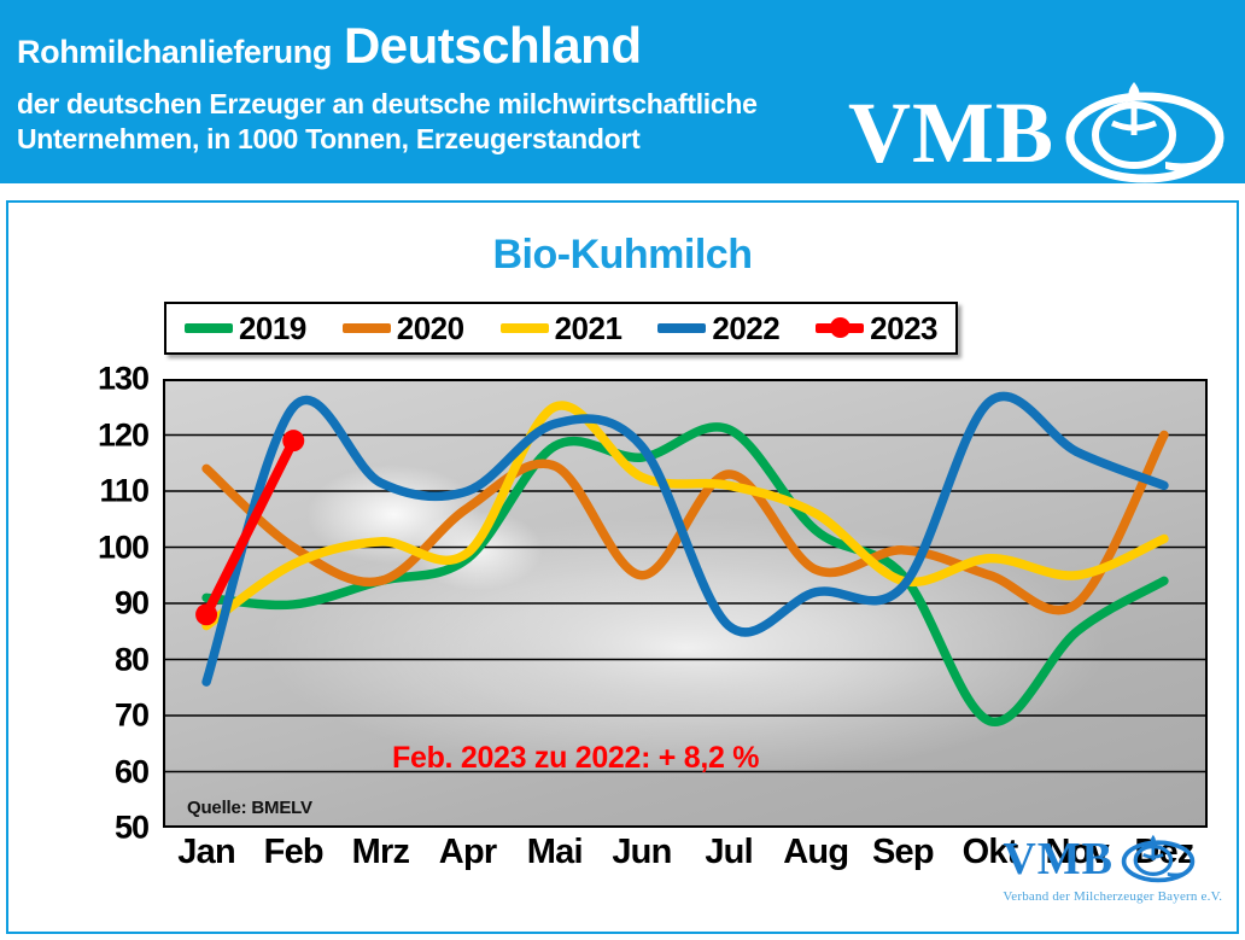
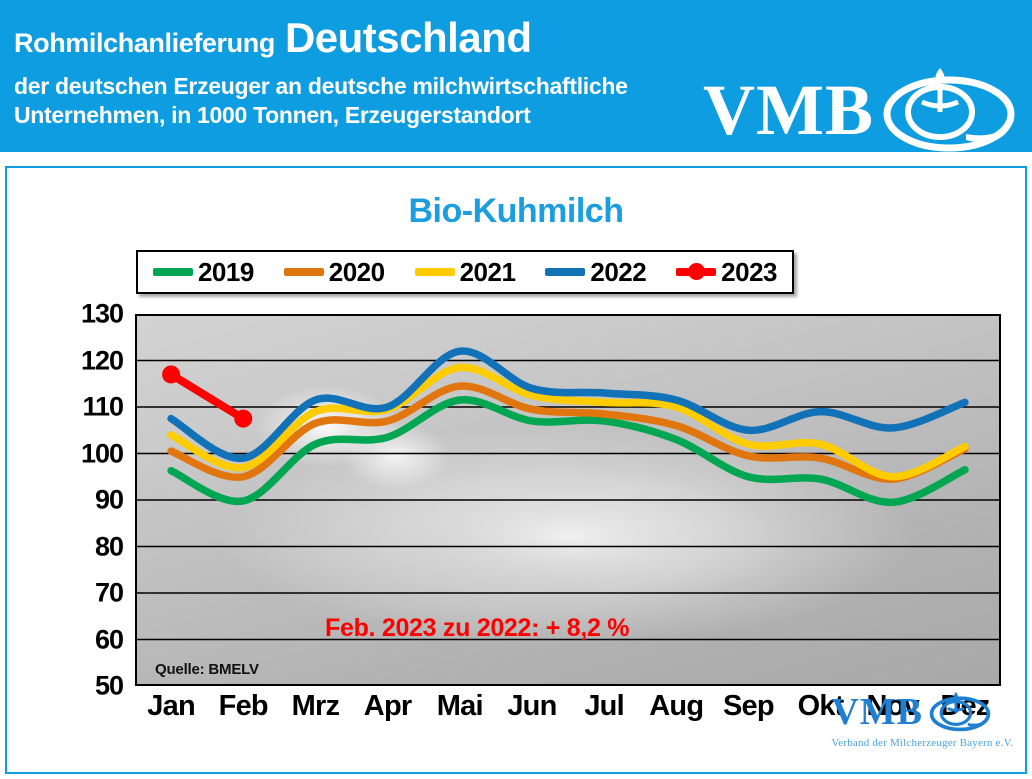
2019/Jan: 91 -> 96
2020/Jan: 114 -> 100
2021/Jan: 86 -> 104
2022/Jan: 76 -> 108
2023/Jan: 88 -> 117
2020/Feb: 100 -> 95
2022/Feb: 125 -> 99
2023/Feb: 119 -> 108
2019/Mrz: 94 -> 102
2020/Mrz: 94 -> 106
2021/Mrz: 101 -> 109
2019/Apr: 98 -> 104
2021/Apr: 99 -> 110
2019/Mai: 118 -> 112
2021/Mai: 125 -> 118
2019/Jun: 116 -> 107
2020/Jun: 95 -> 110
2022/Jun: 118 -> 114
2019/Jul: 121 -> 107
2020/Jul: 113 -> 108
2022/Jul: 86 -> 113
2020/Aug: 96 -> 106
2021/Aug: 106 -> 110
2022/Aug: 92 -> 112
2021/Sep: 94 -> 102
2022/Sep: 93 -> 105
2019/Okt: 69 -> 94
2020/Okt: 95 -> 99
2021/Okt: 98 -> 102
2022/Okt: 126 -> 109
2019/Nov: 85 -> 90
2020/Nov: 90 -> 94
2022/Nov: 117 -> 106
2019/Dez: 94 -> 96
2020/Dez: 120 -> 101
